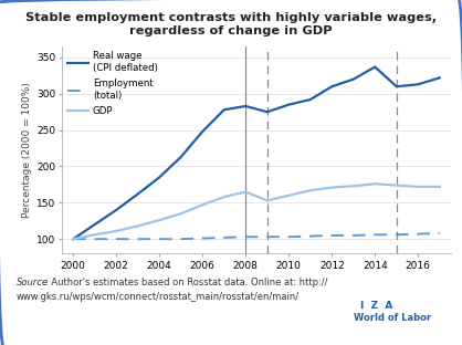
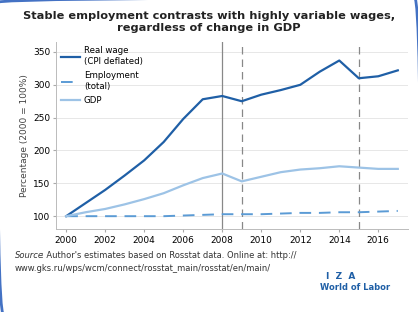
Real wage (CPI deflated)/2012: 310 -> 300
